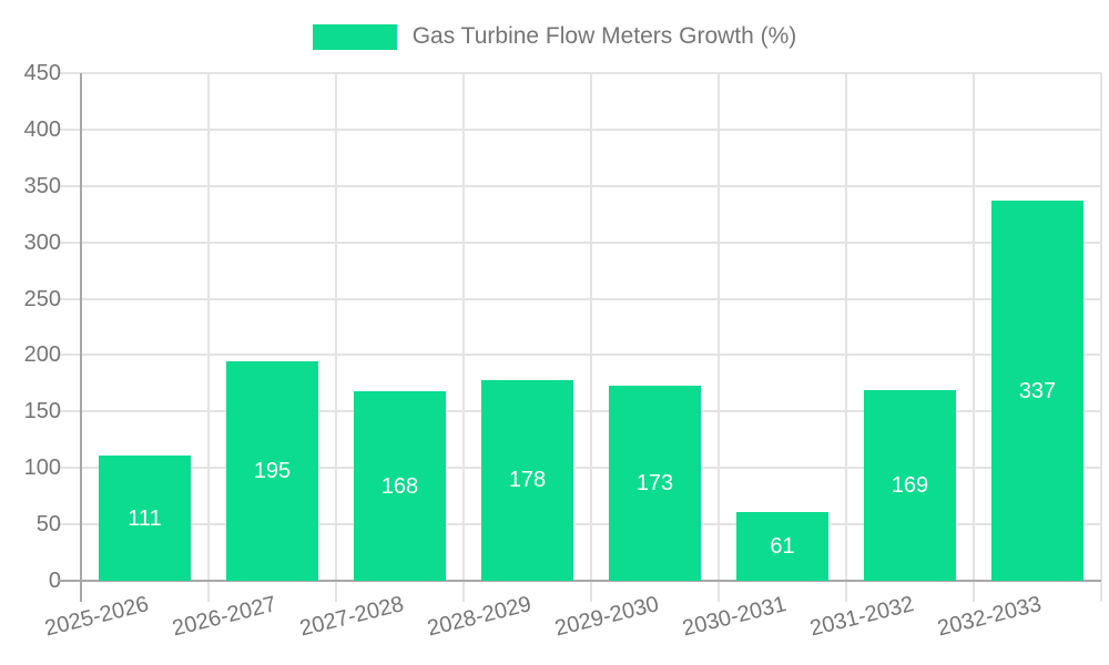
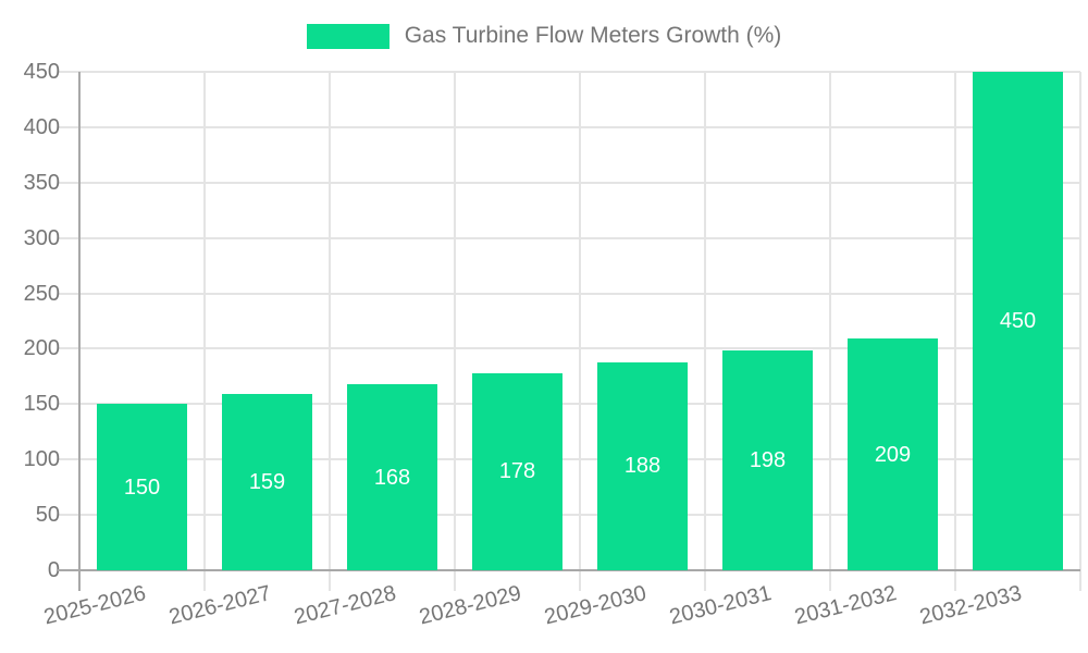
2025-2026: 111 -> 150
2026-2027: 195 -> 159
2029-2030: 173 -> 188
2030-2031: 61 -> 198
2031-2032: 169 -> 209
2032-2033: 337 -> 450
